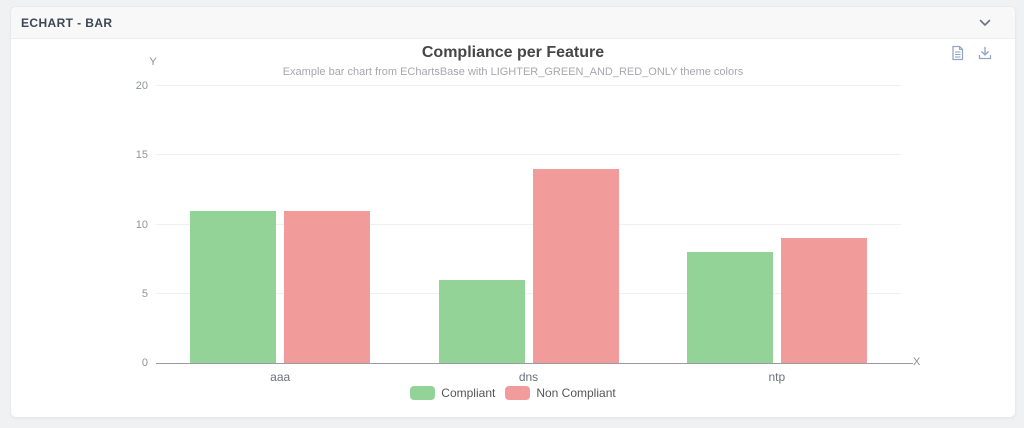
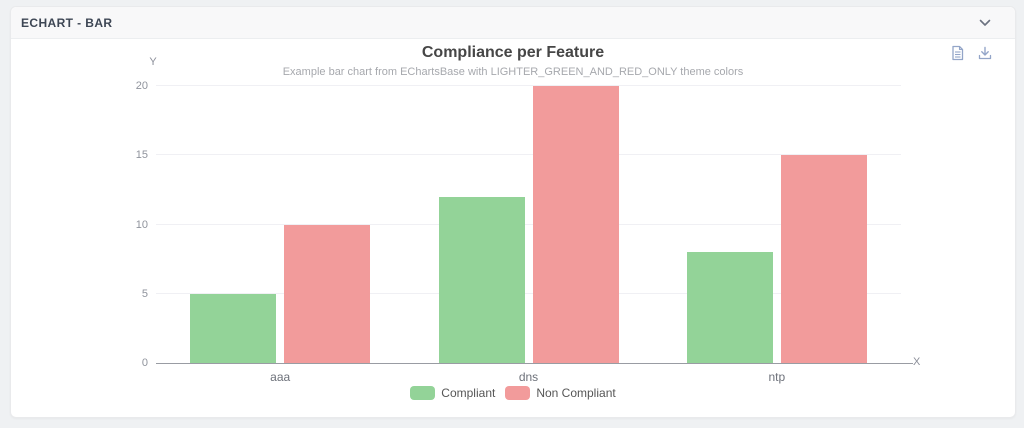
Compliant/aaa: 11 -> 5
Non Compliant/aaa: 11 -> 10
Compliant/dns: 6 -> 12
Non Compliant/dns: 14 -> 20
Non Compliant/ntp: 9 -> 15
